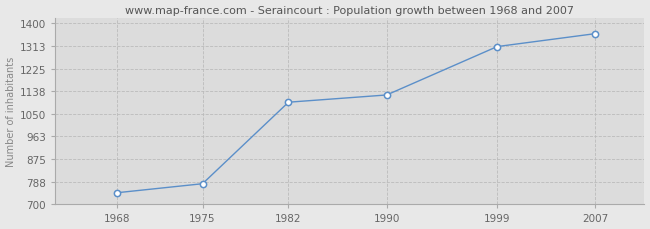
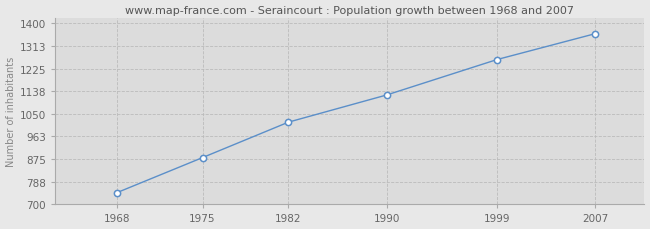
1975: 780 -> 881
1982: 1095 -> 1018
1999: 1310 -> 1260
